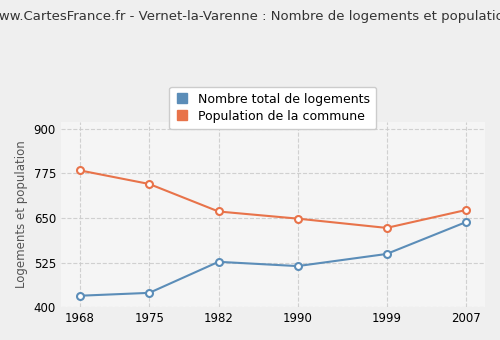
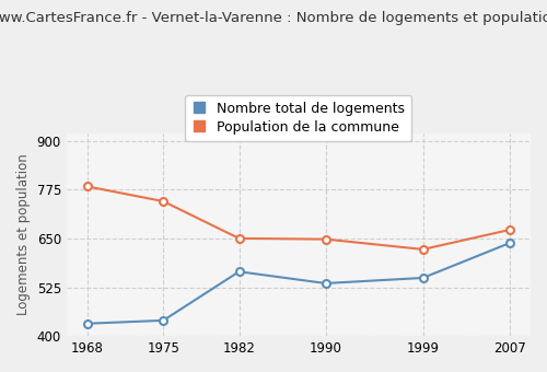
Nombre total de logements/1982: 527 -> 565
Population de la commune/1982: 668 -> 650
Nombre total de logements/1990: 515 -> 535
